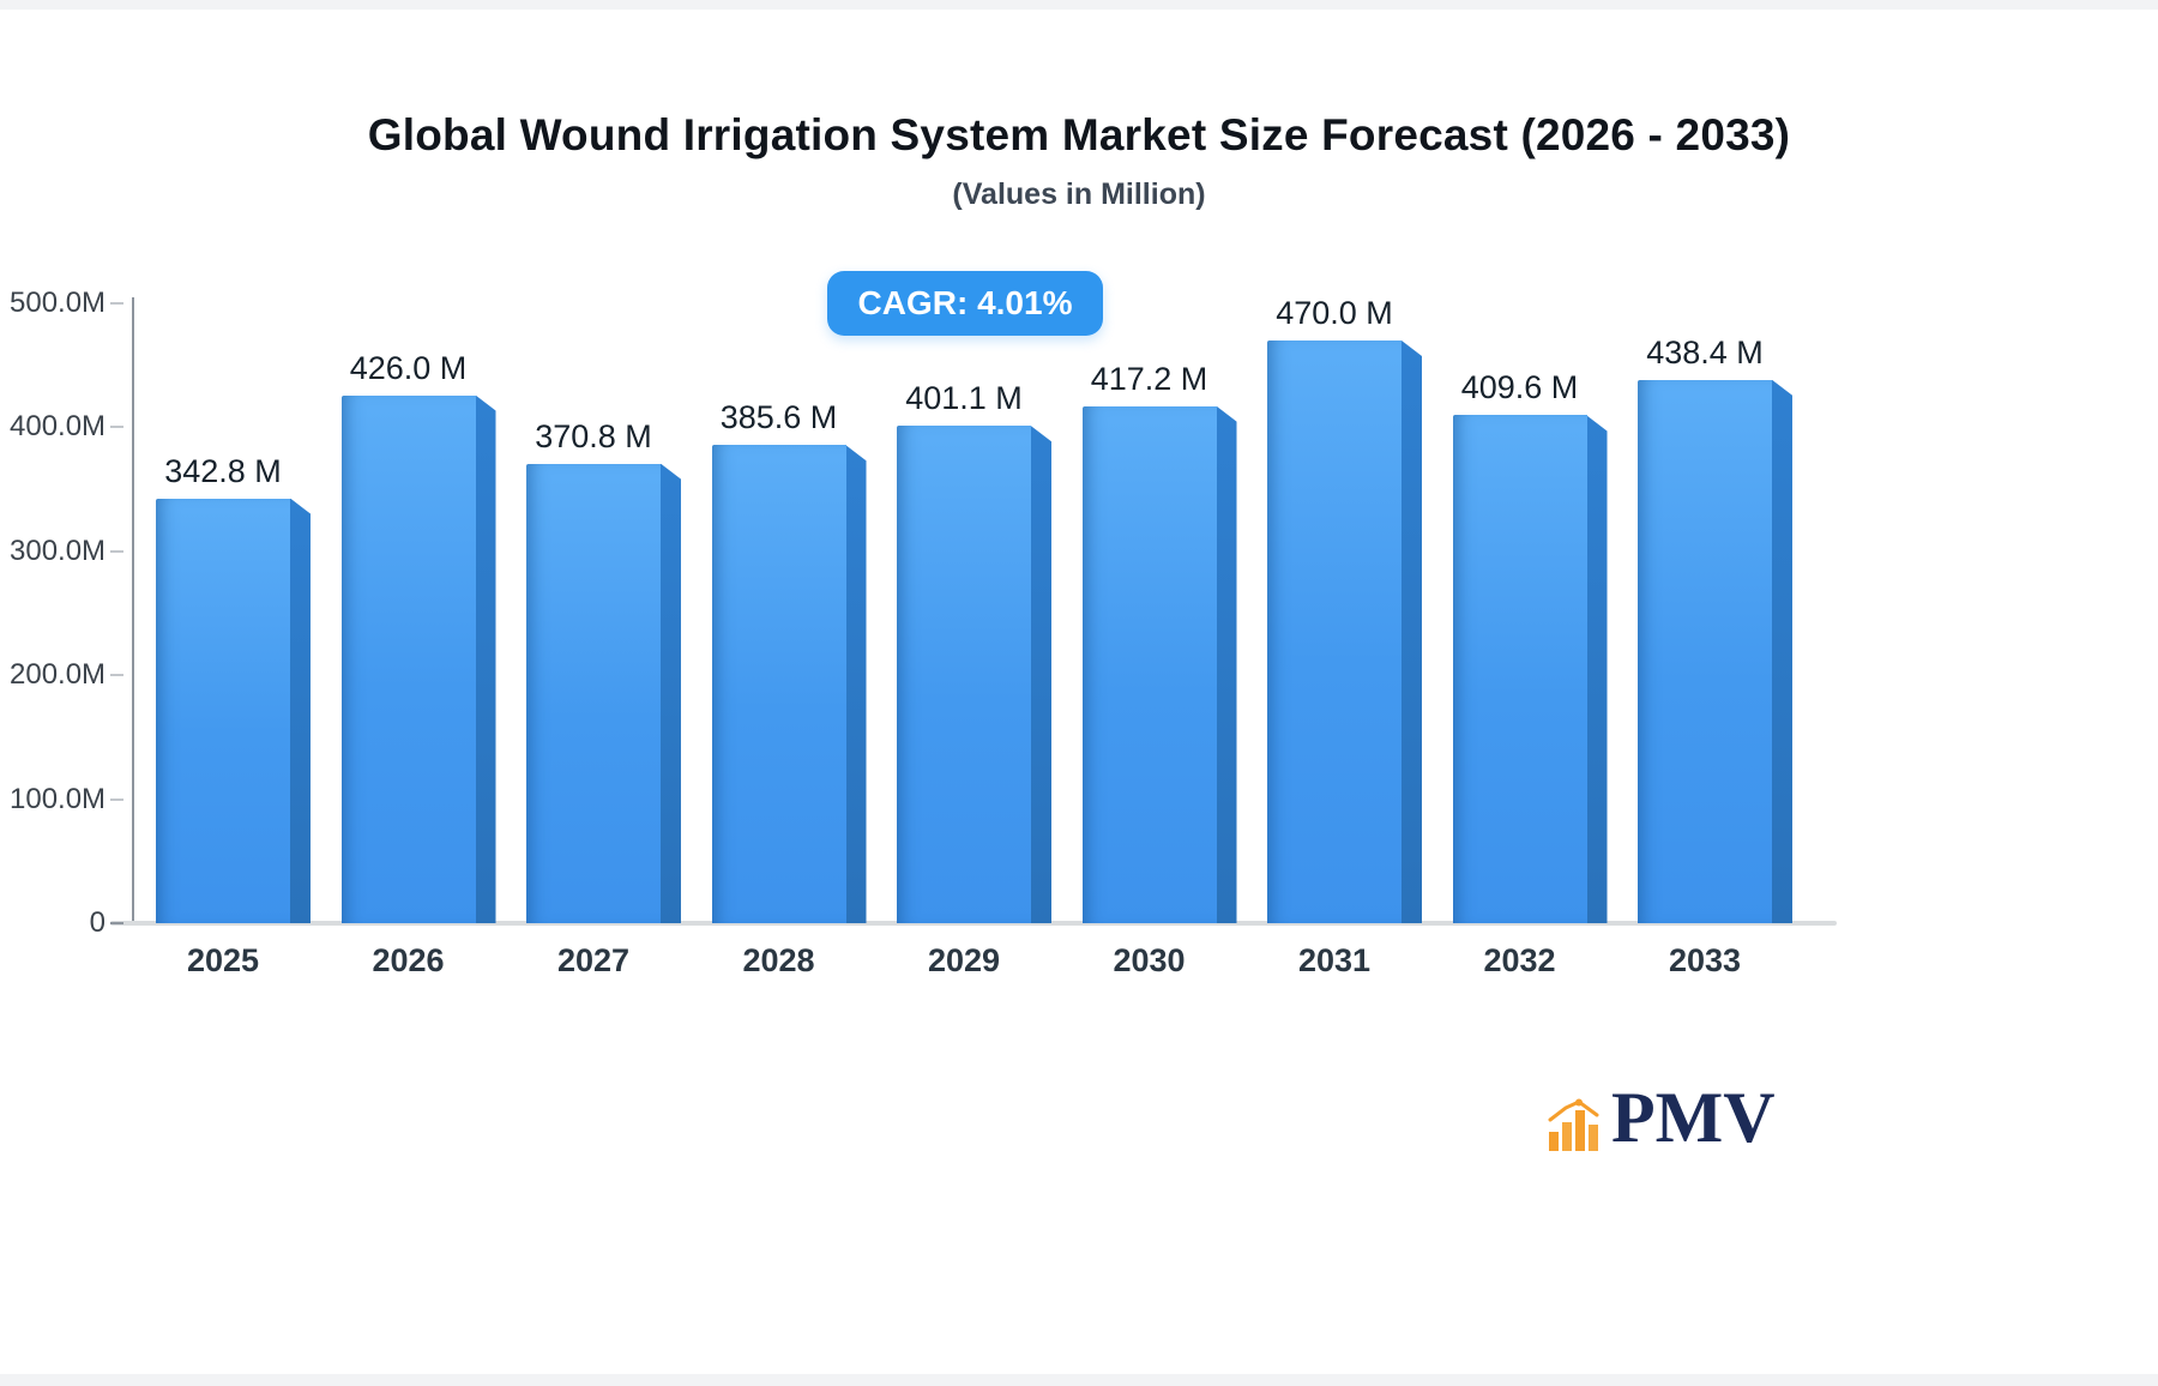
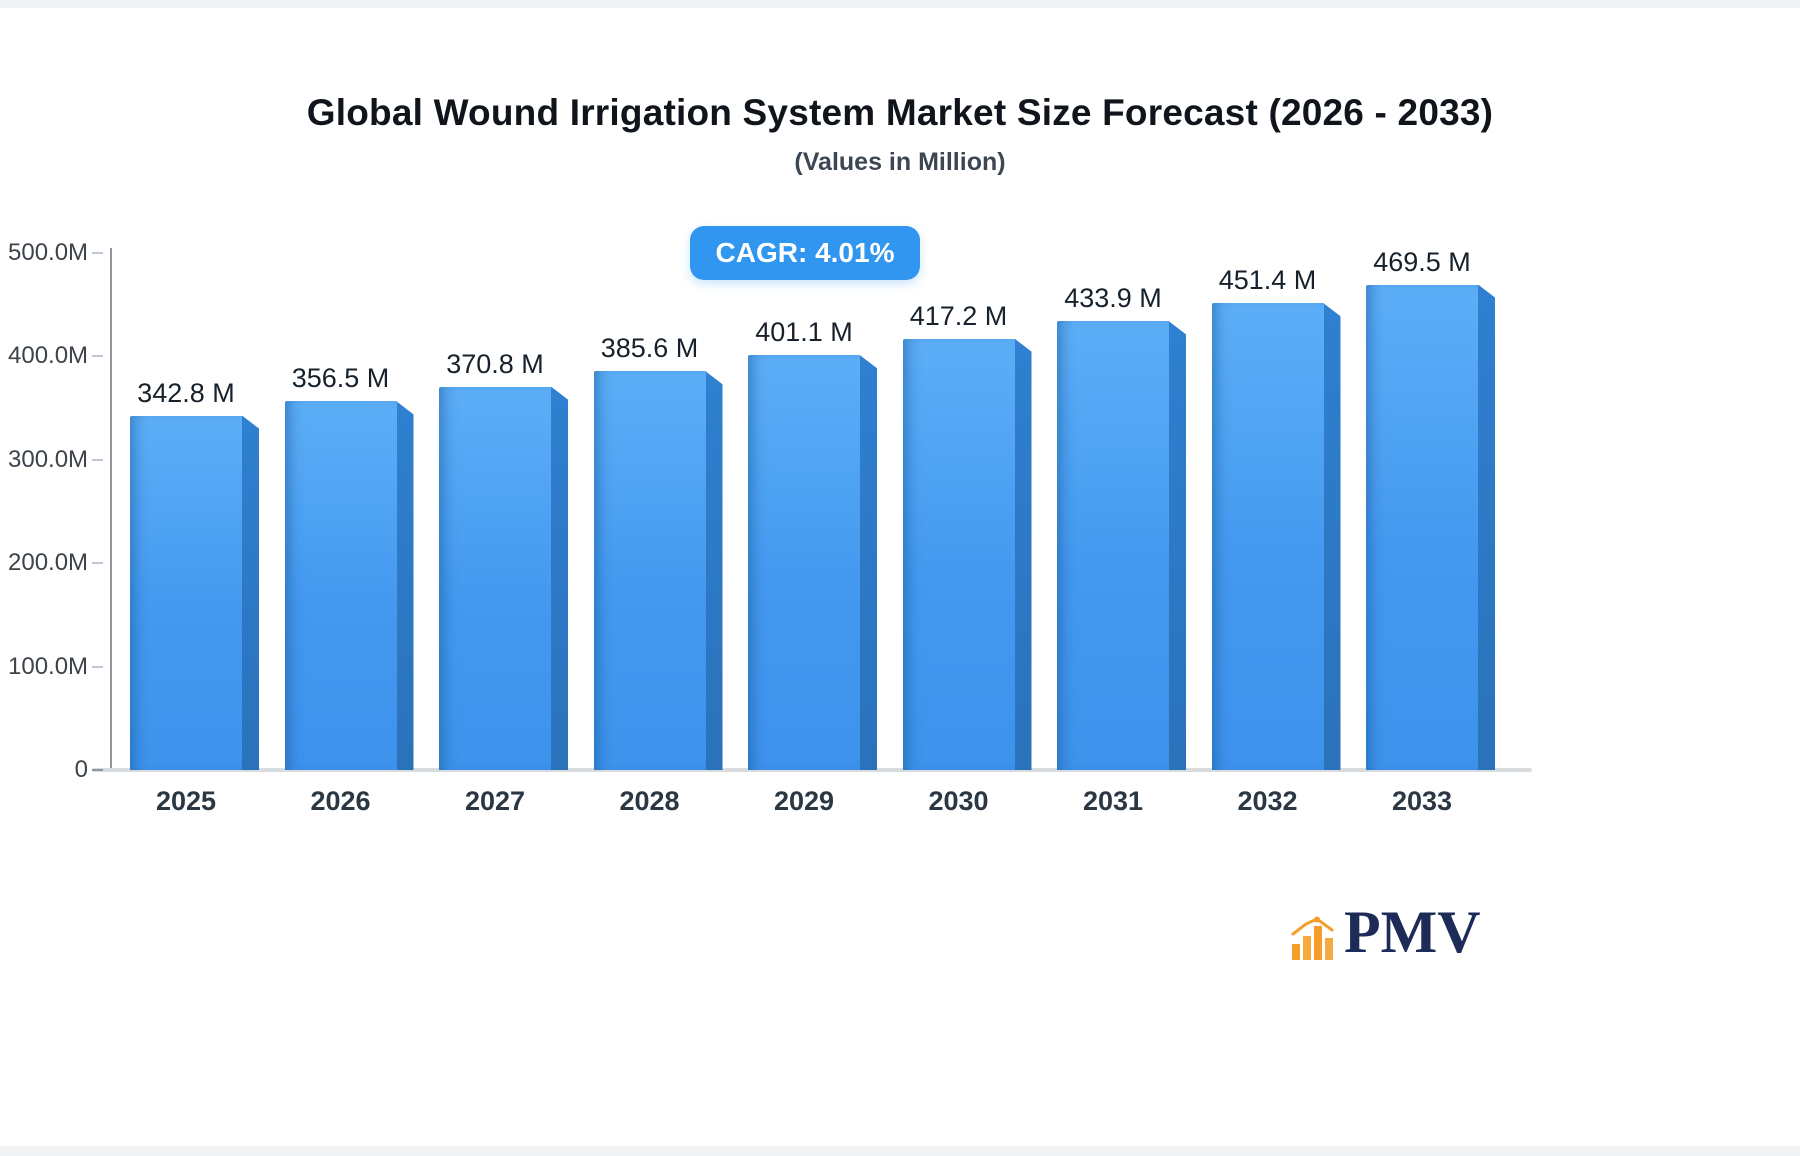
2026: 426.0 -> 356.5
2031: 470.0 -> 433.9
2032: 409.6 -> 451.4
2033: 438.4 -> 469.5
